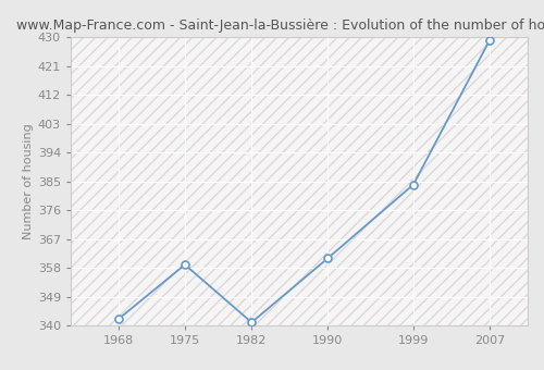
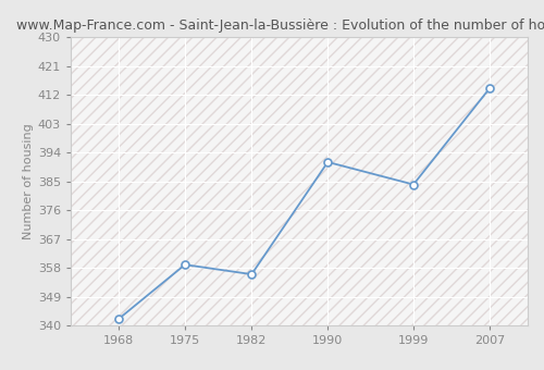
1982: 341 -> 356
1990: 361 -> 391
2007: 429 -> 414
